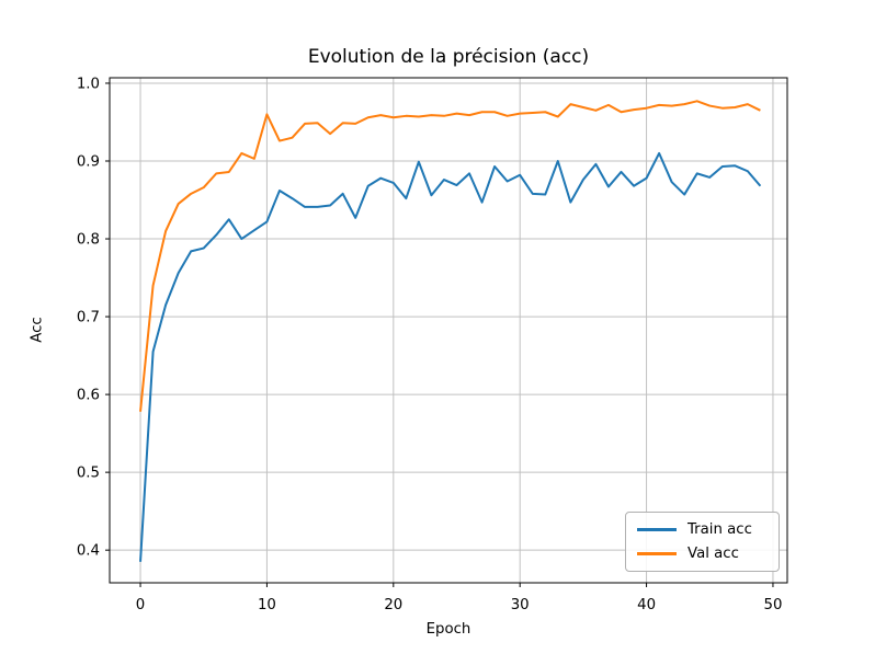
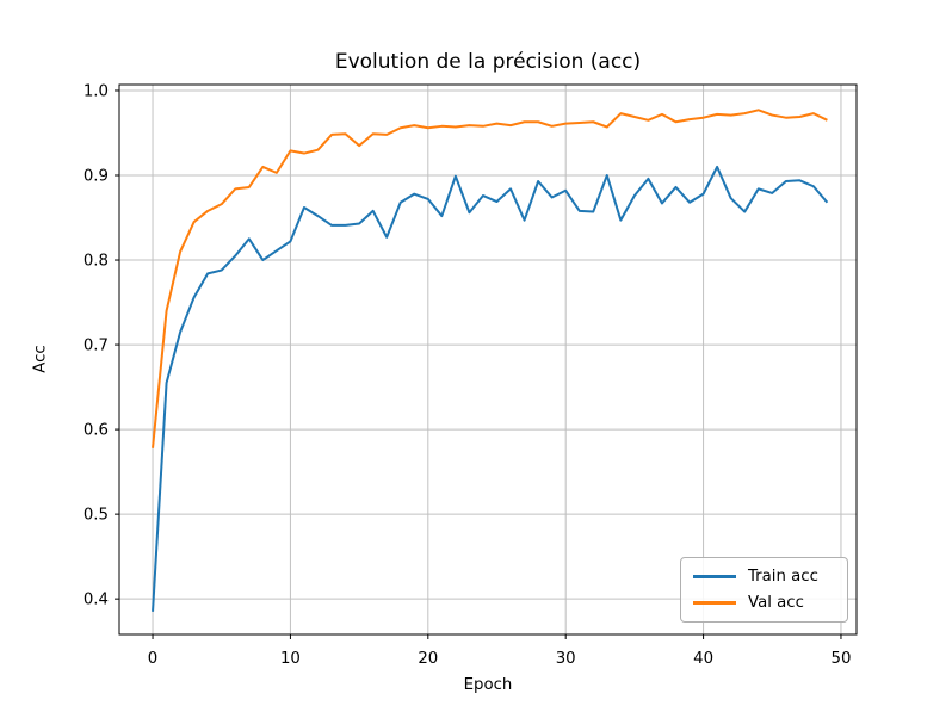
Val acc/10: 0.96 -> 0.93
